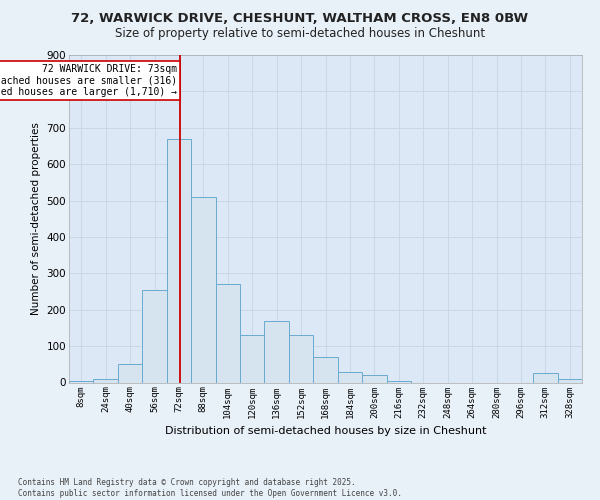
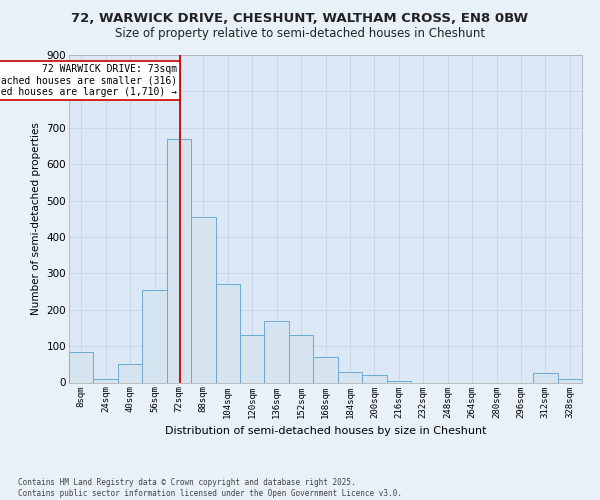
8sqm: 3 -> 85
88sqm: 510 -> 455
